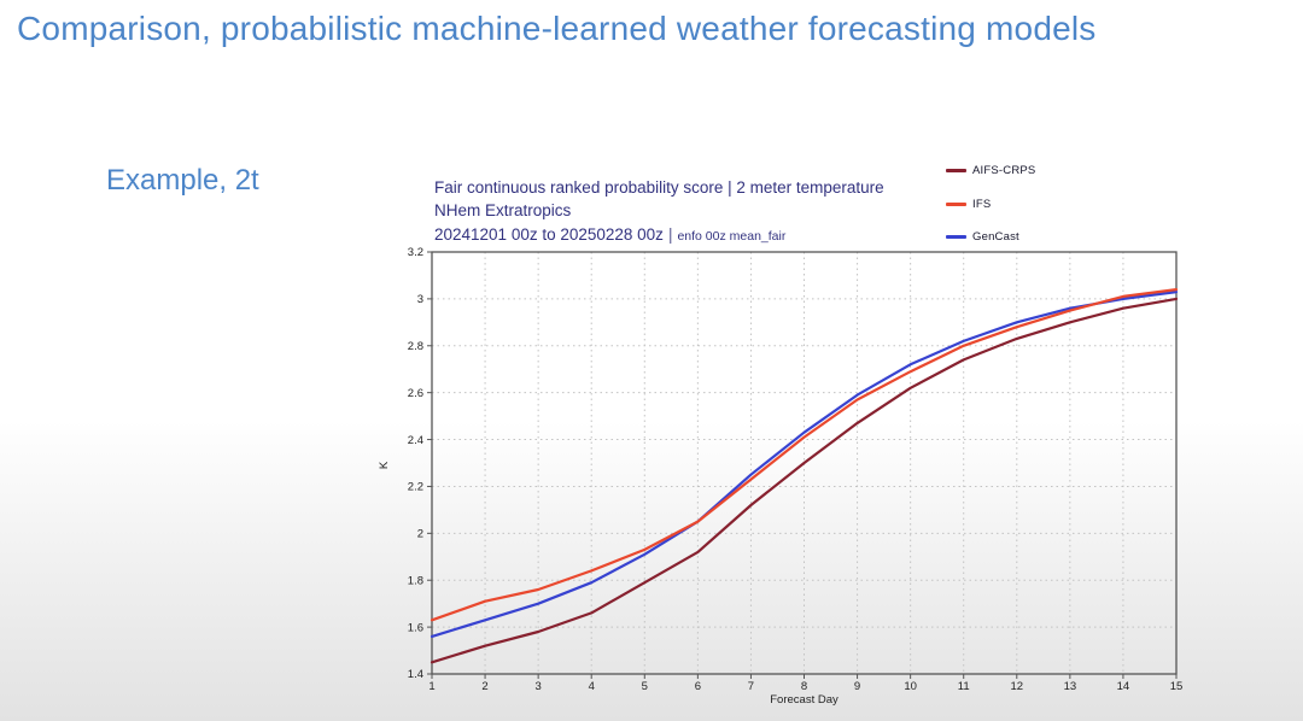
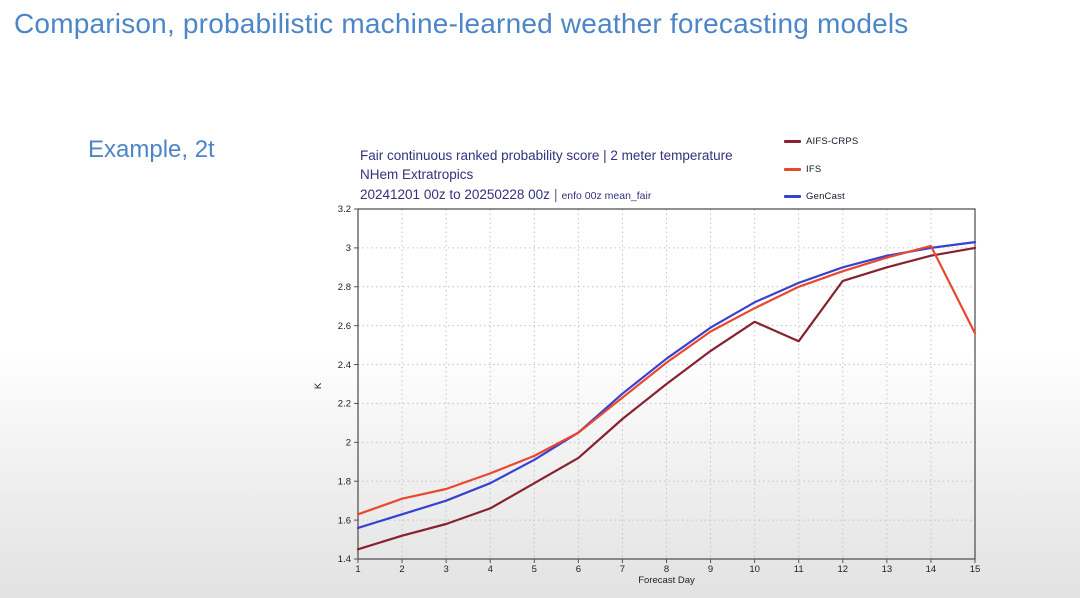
AIFS-CRPS/11: 2.74 -> 2.52
IFS/15: 3.04 -> 2.56
